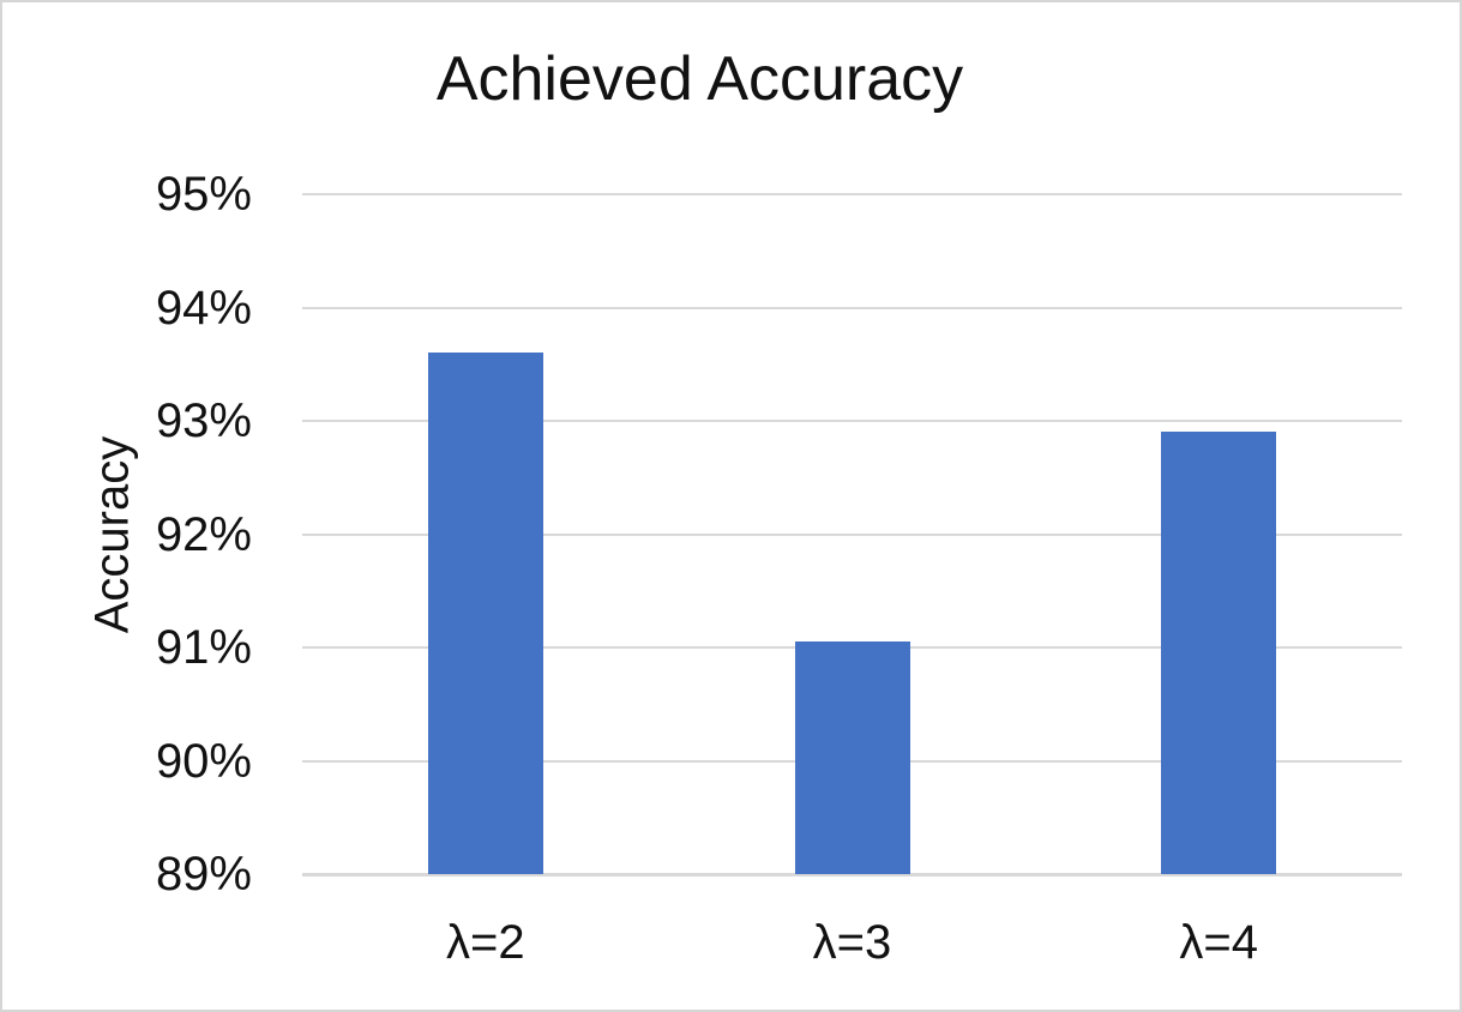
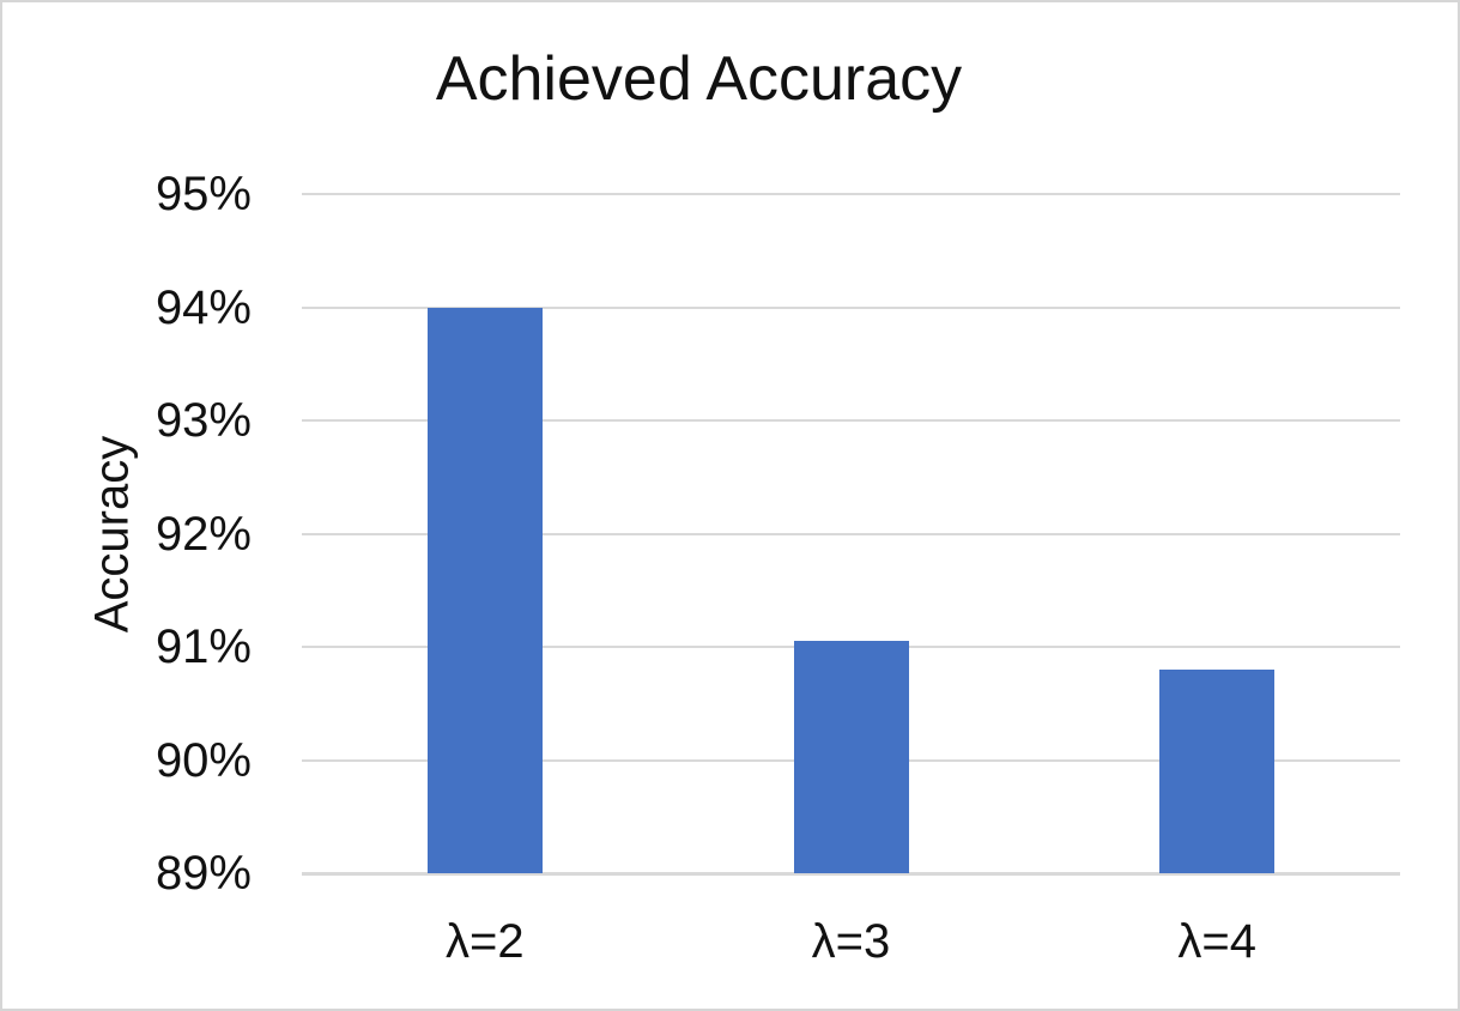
λ=2: 93.6% -> 94.0%
λ=4: 92.9% -> 90.8%
